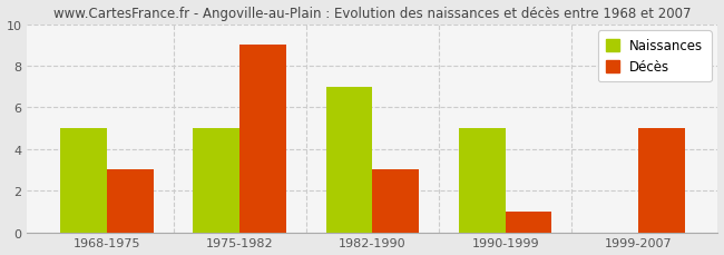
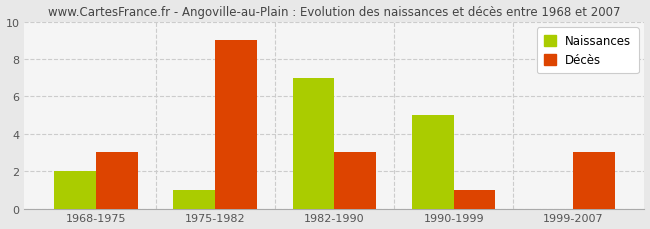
Naissances/1968-1975: 5 -> 2
Naissances/1975-1982: 5 -> 1
Décès/1999-2007: 5 -> 3
